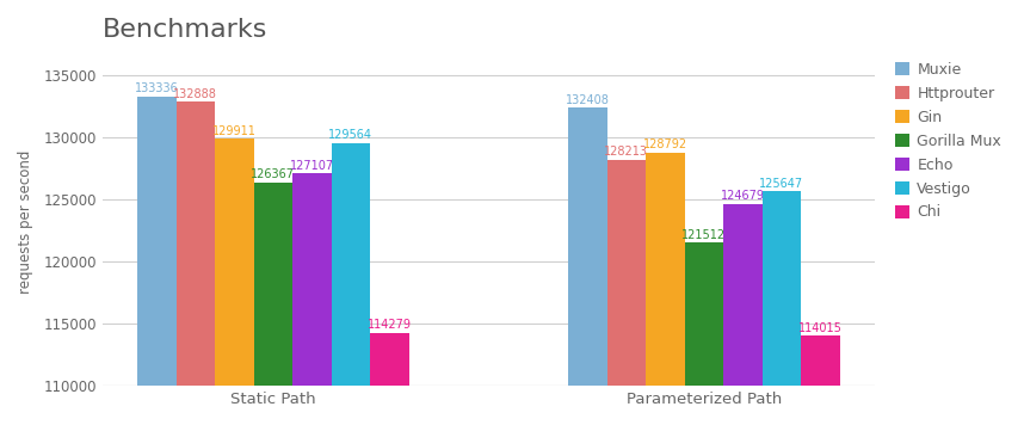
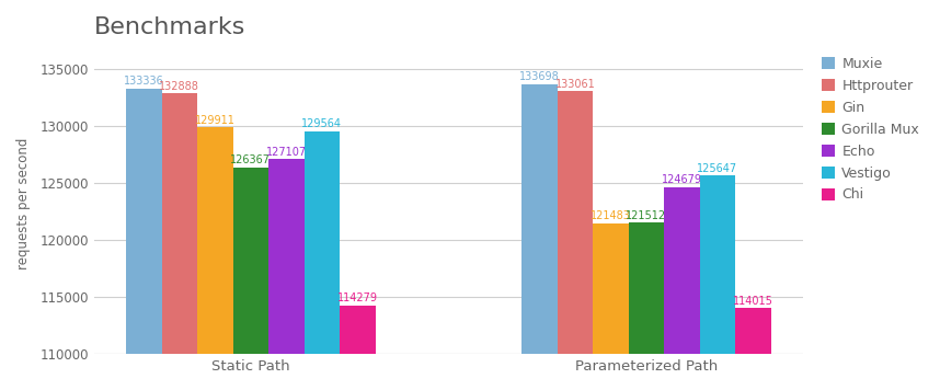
Muxie/Parameterized Path: 132408 -> 133698
Httprouter/Parameterized Path: 128213 -> 133061
Gin/Parameterized Path: 128792 -> 121483
